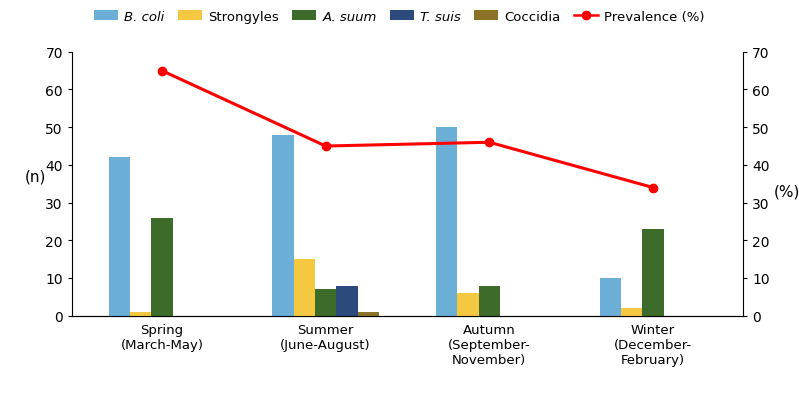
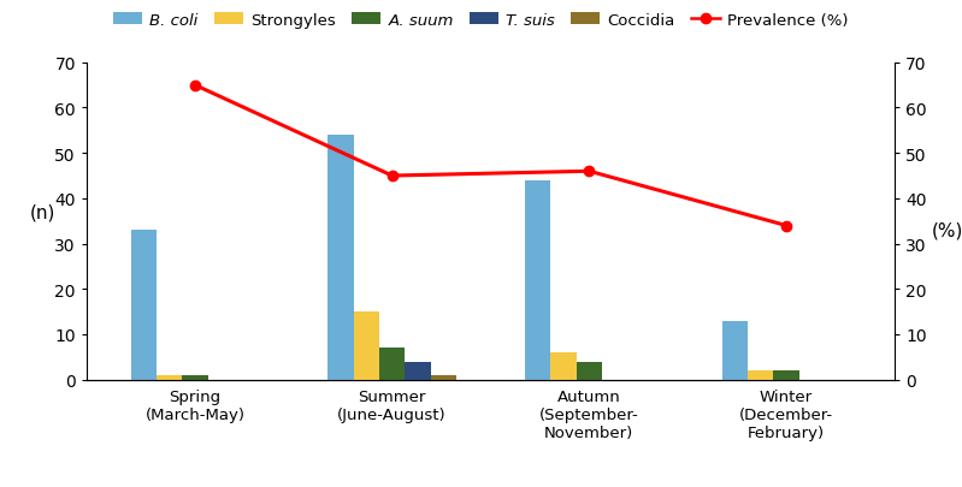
B. coli/Spring (March-May): 42 -> 33
A. suum/Spring (March-May): 26 -> 1
B. coli/Summer (June-August): 48 -> 54
T. suis/Summer (June-August): 8 -> 4
B. coli/Autumn (September- November): 50 -> 44
A. suum/Autumn (September- November): 8 -> 4
B. coli/Winter (December- February): 10 -> 13
A. suum/Winter (December- February): 23 -> 2
